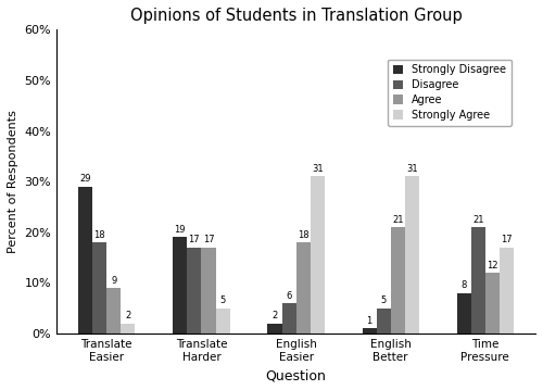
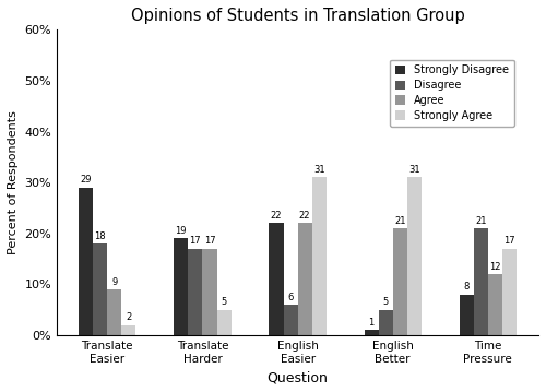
Strongly Disagree/English Easier: 2 -> 22
Agree/English Easier: 18 -> 22
